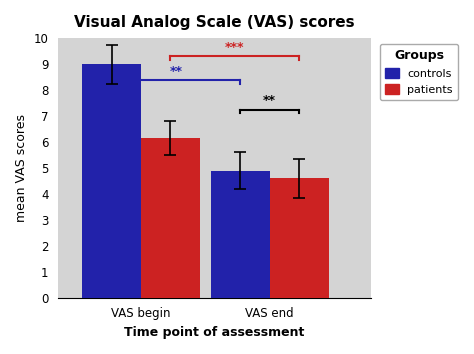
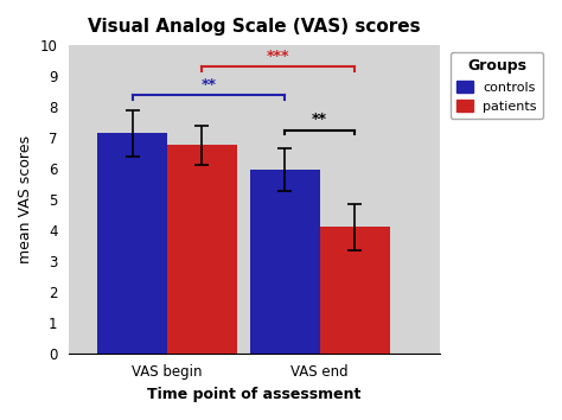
controls/VAS begin: 9.00 -> 7.15
patients/VAS begin: 6.15 -> 6.75
controls/VAS end: 4.90 -> 5.95
patients/VAS end: 4.60 -> 4.10
